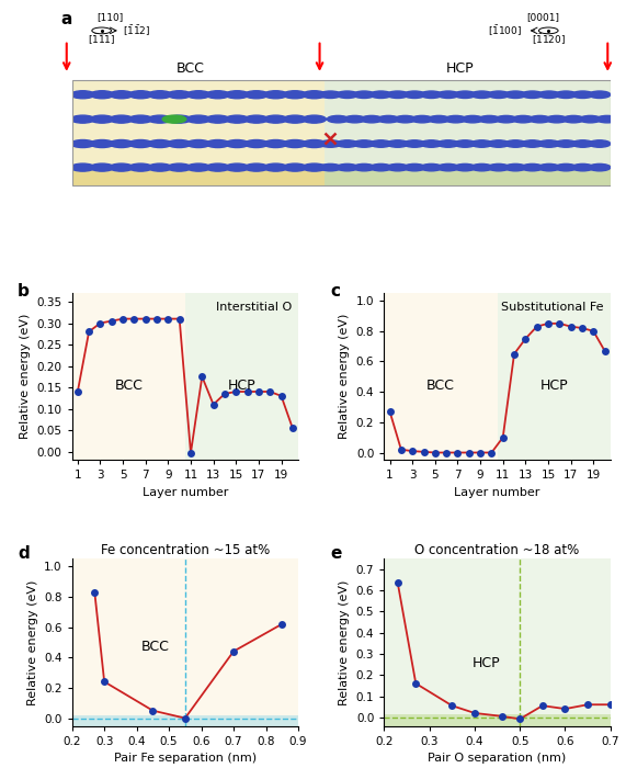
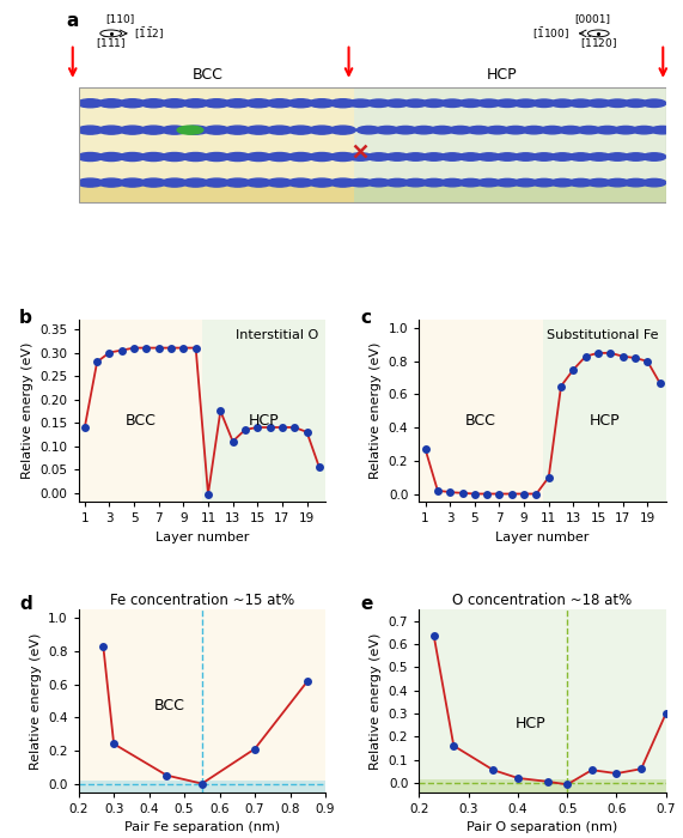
Fe concentration ~15 at%/0.7: 0.44 -> 0.21
O concentration ~18 at%/0.7: 0.06 -> 0.30
